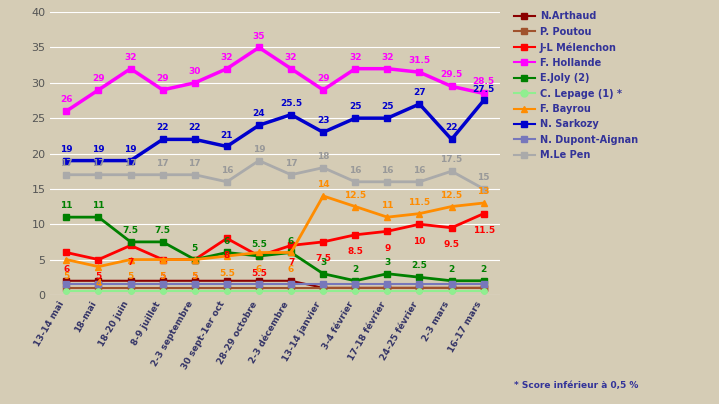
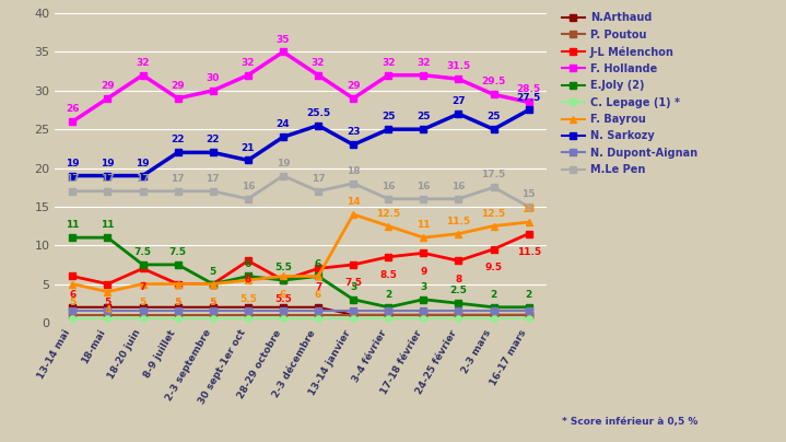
J-L Mélenchon/24-25 février: 10 -> 8
N. Sarkozy/2-3 mars: 22 -> 25
